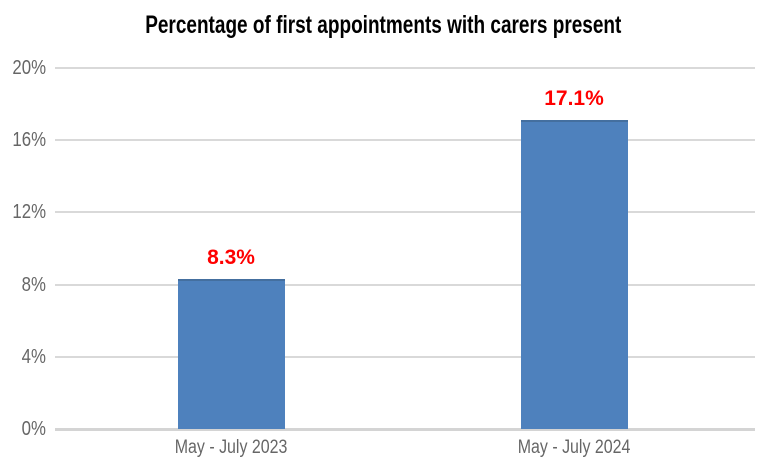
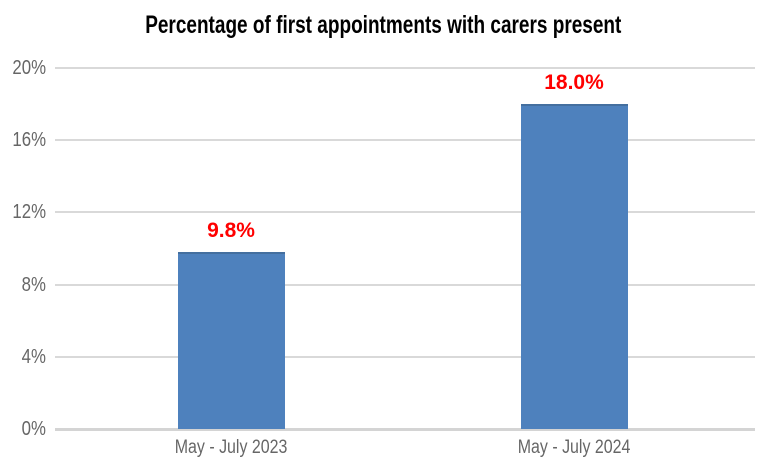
May - July 2023: 8.3% -> 9.8%
May - July 2024: 17.1% -> 18.0%
